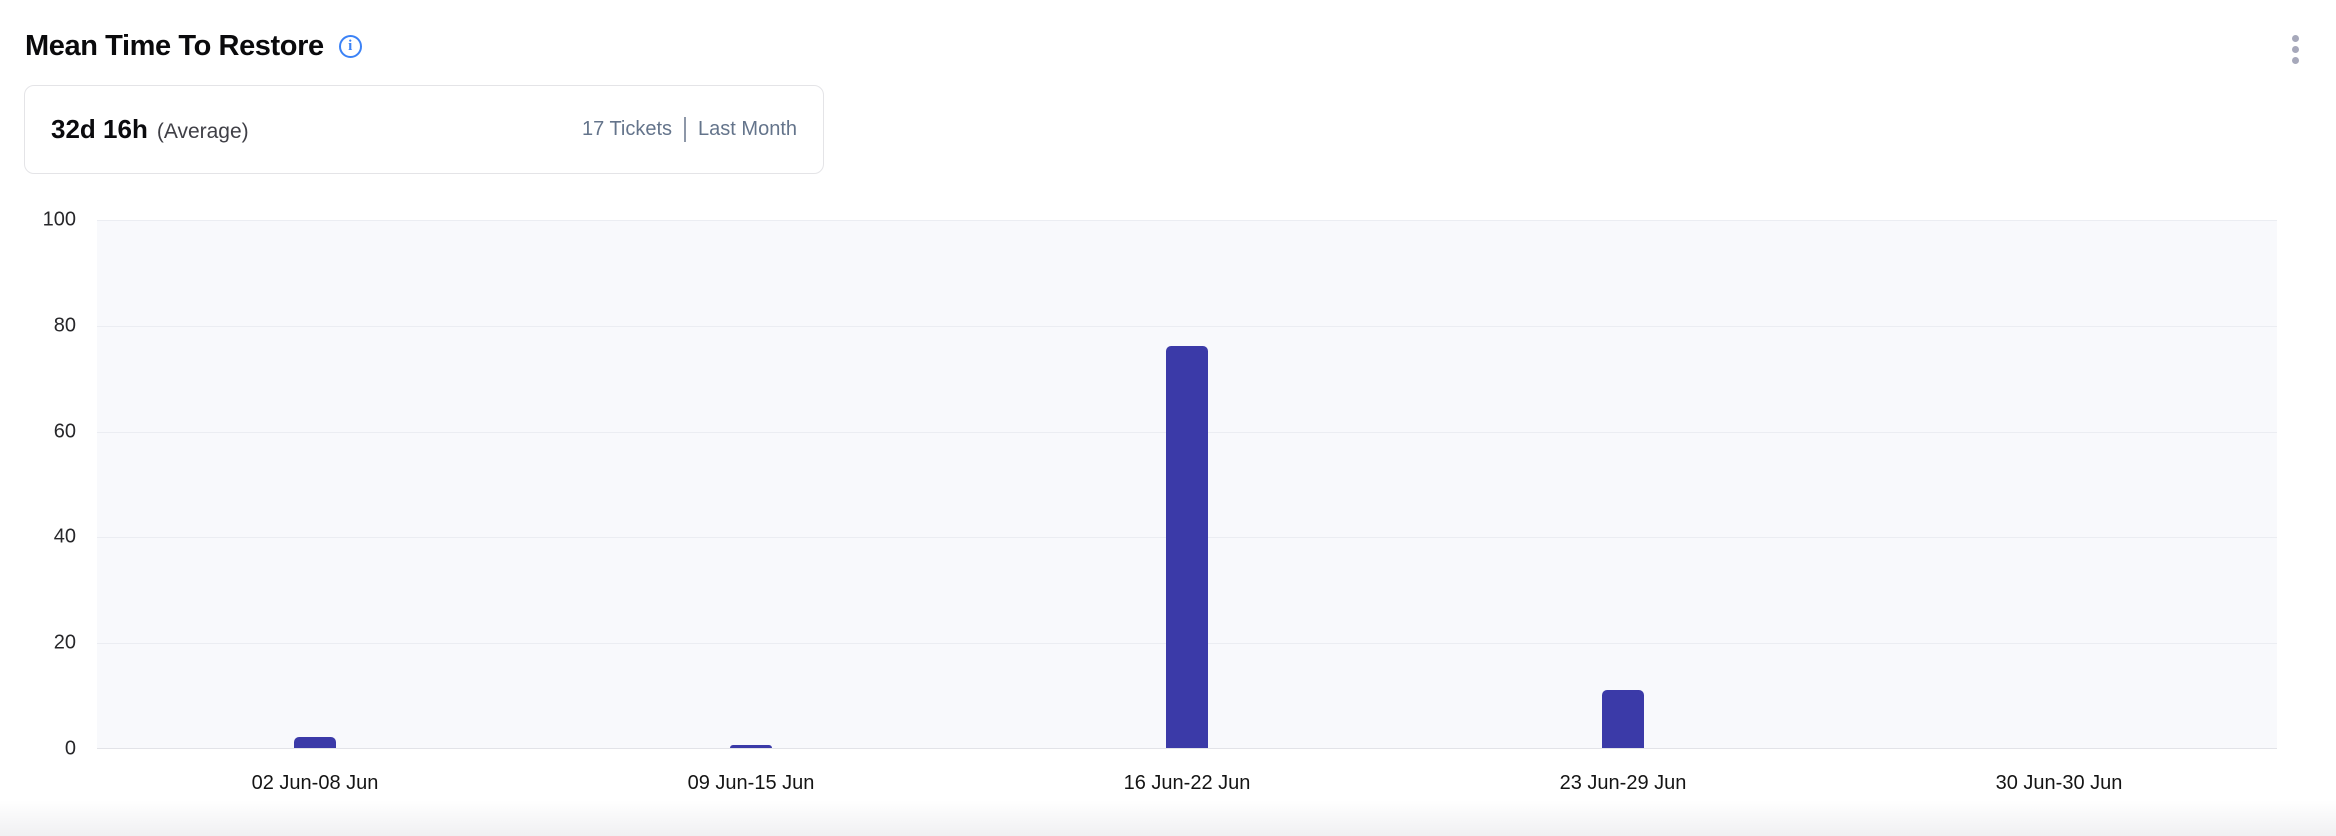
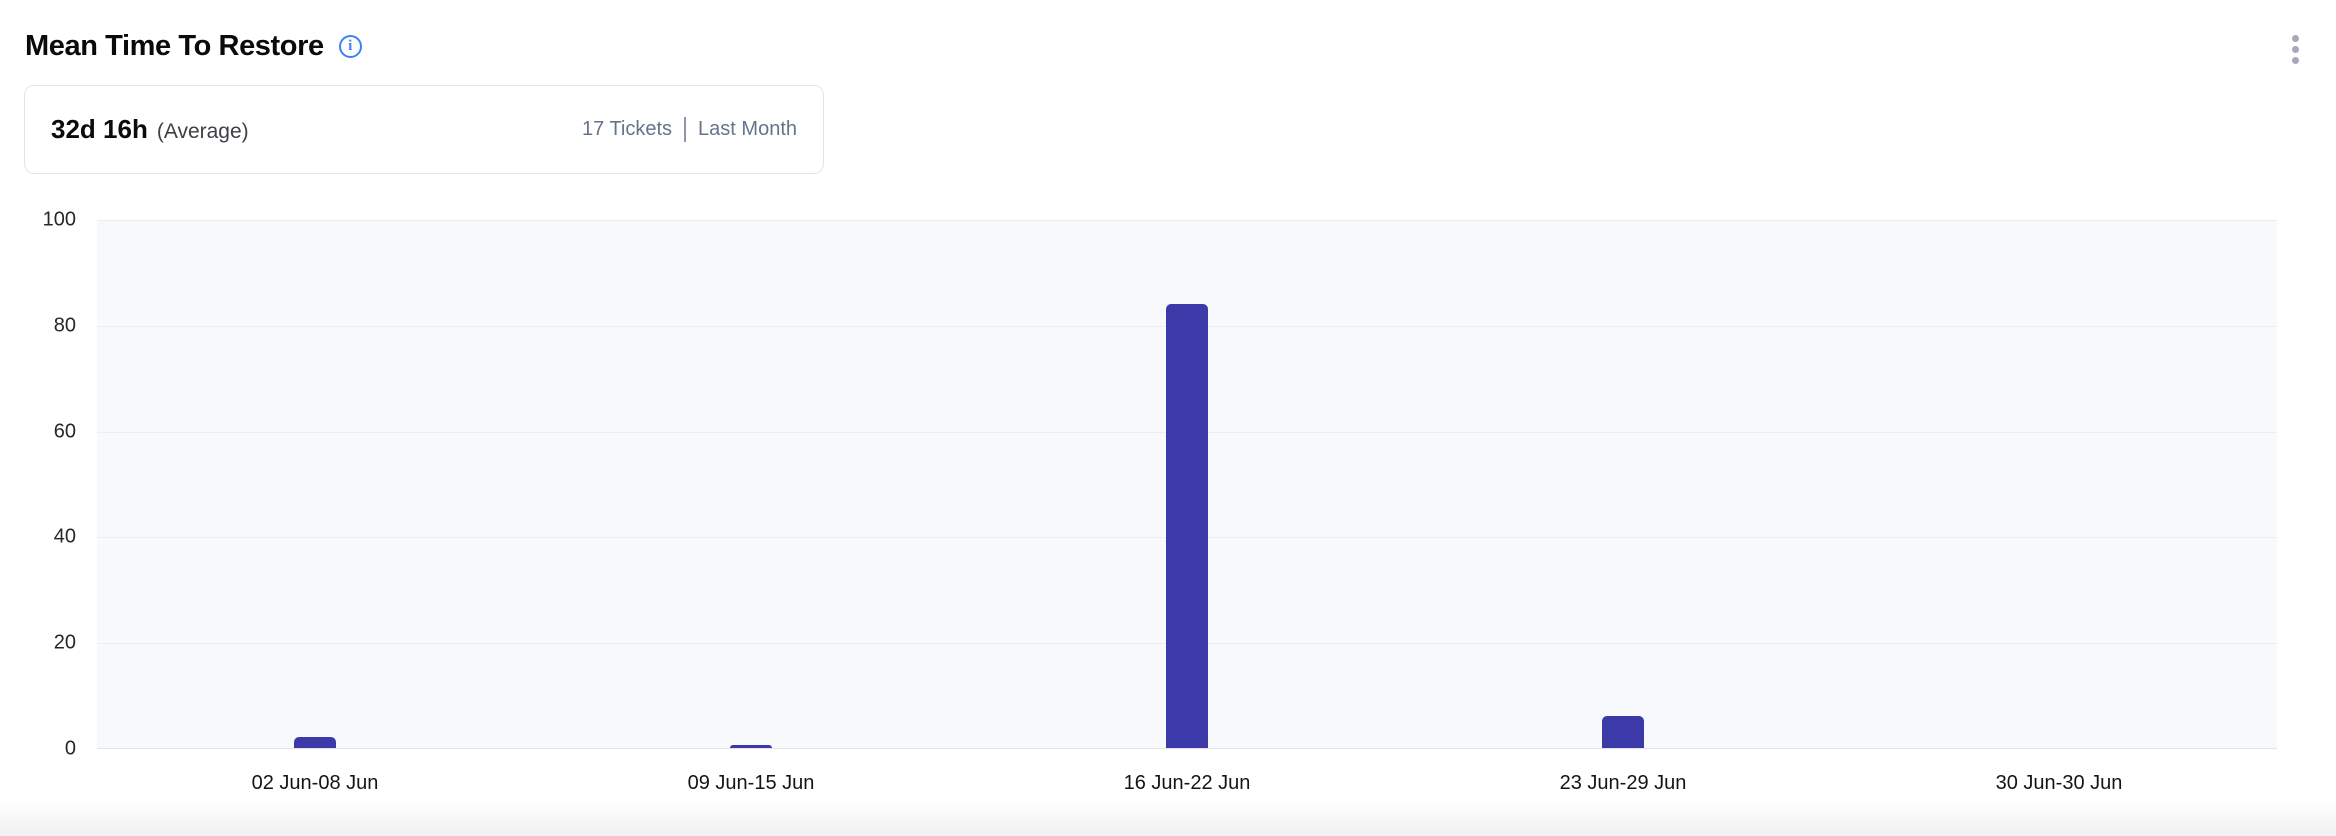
16 Jun-22 Jun: 76 -> 84
23 Jun-29 Jun: 11 -> 6
